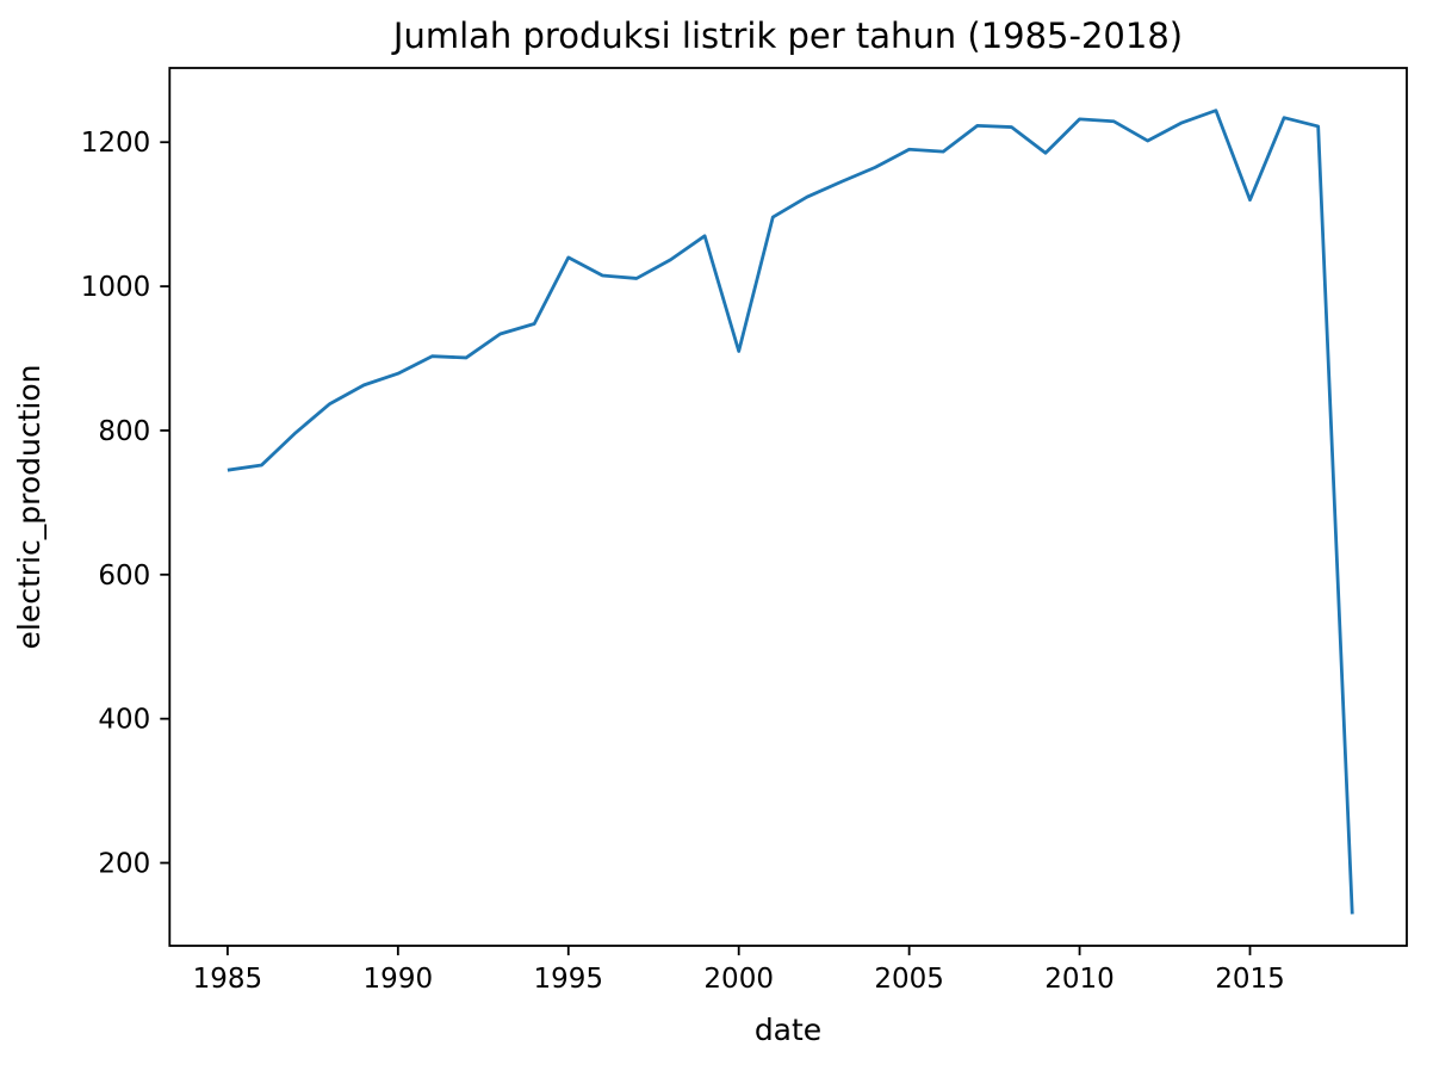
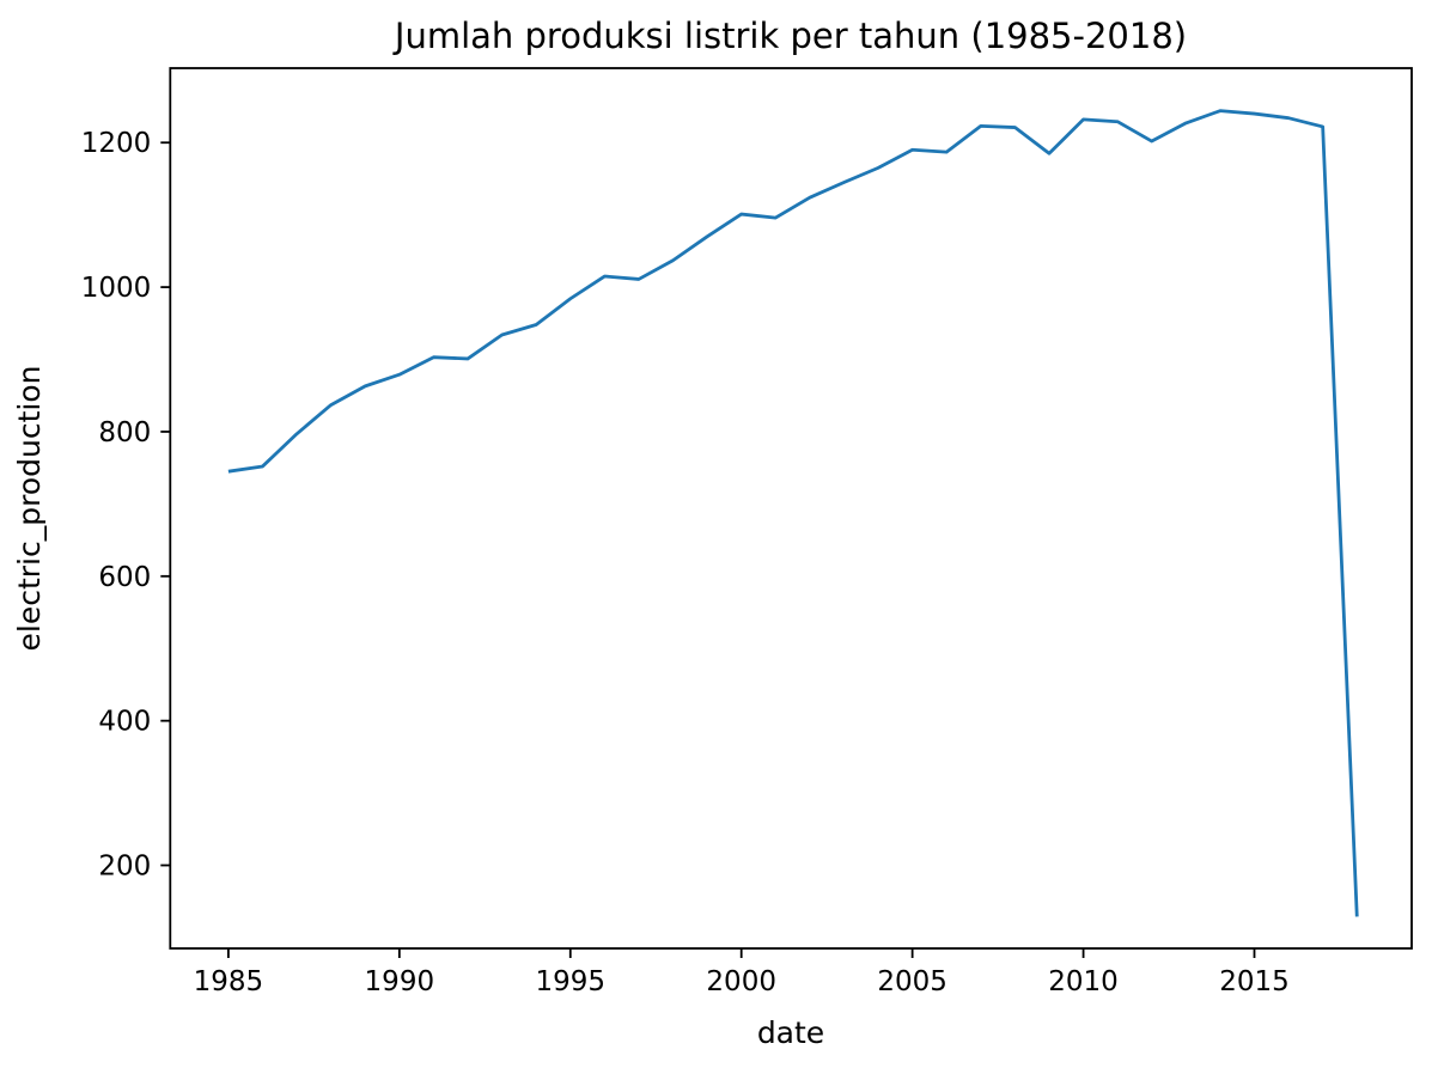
1995: 1040 -> 980
2000: 910 -> 1100
2015: 1120 -> 1240
